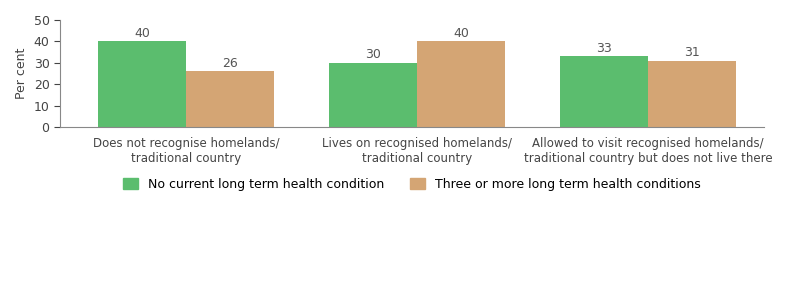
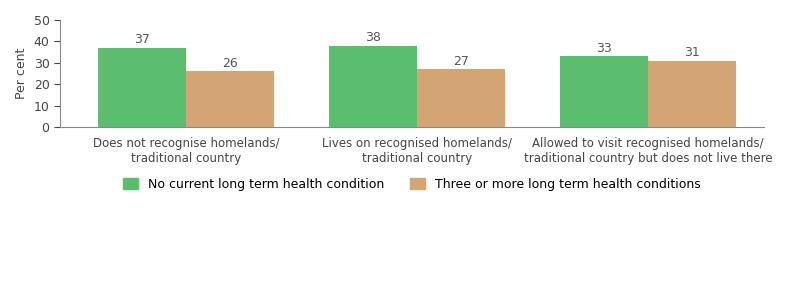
No current long term health condition/Does not recognise homelands/ traditional country: 40 -> 37
No current long term health condition/Lives on recognised homelands/ traditional country: 30 -> 38
Three or more long term health conditions/Lives on recognised homelands/ traditional country: 40 -> 27
